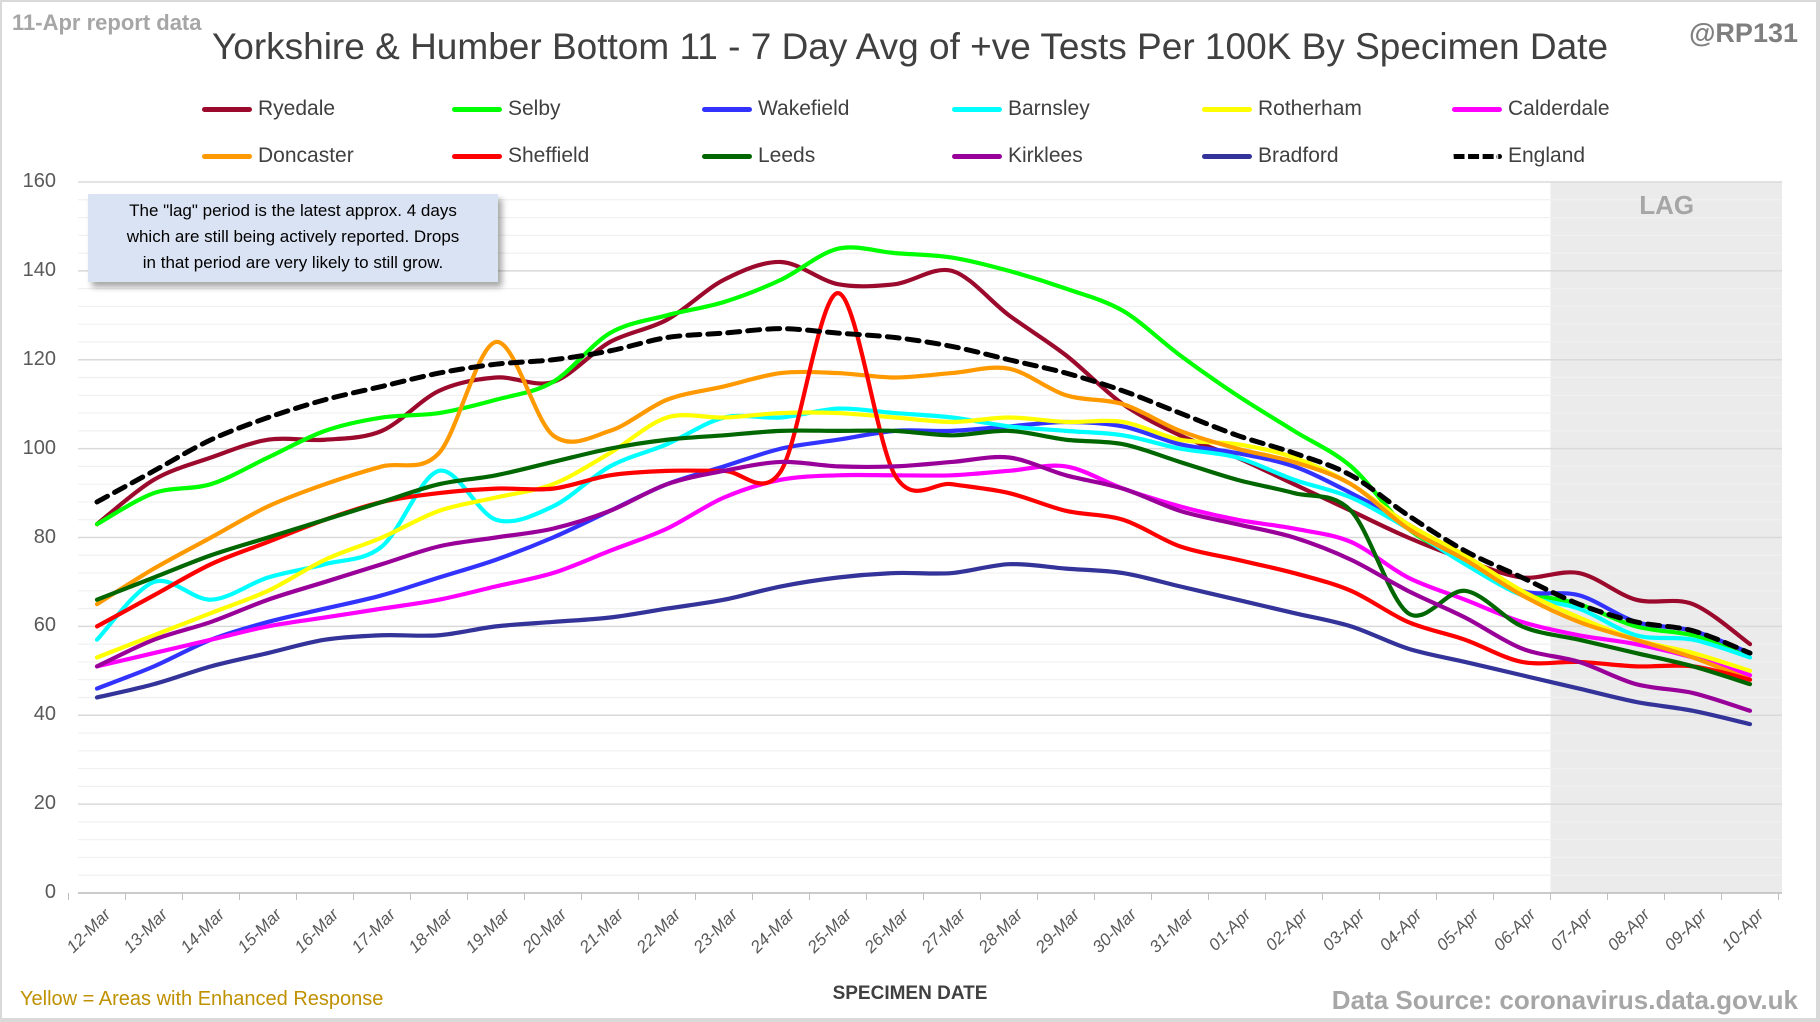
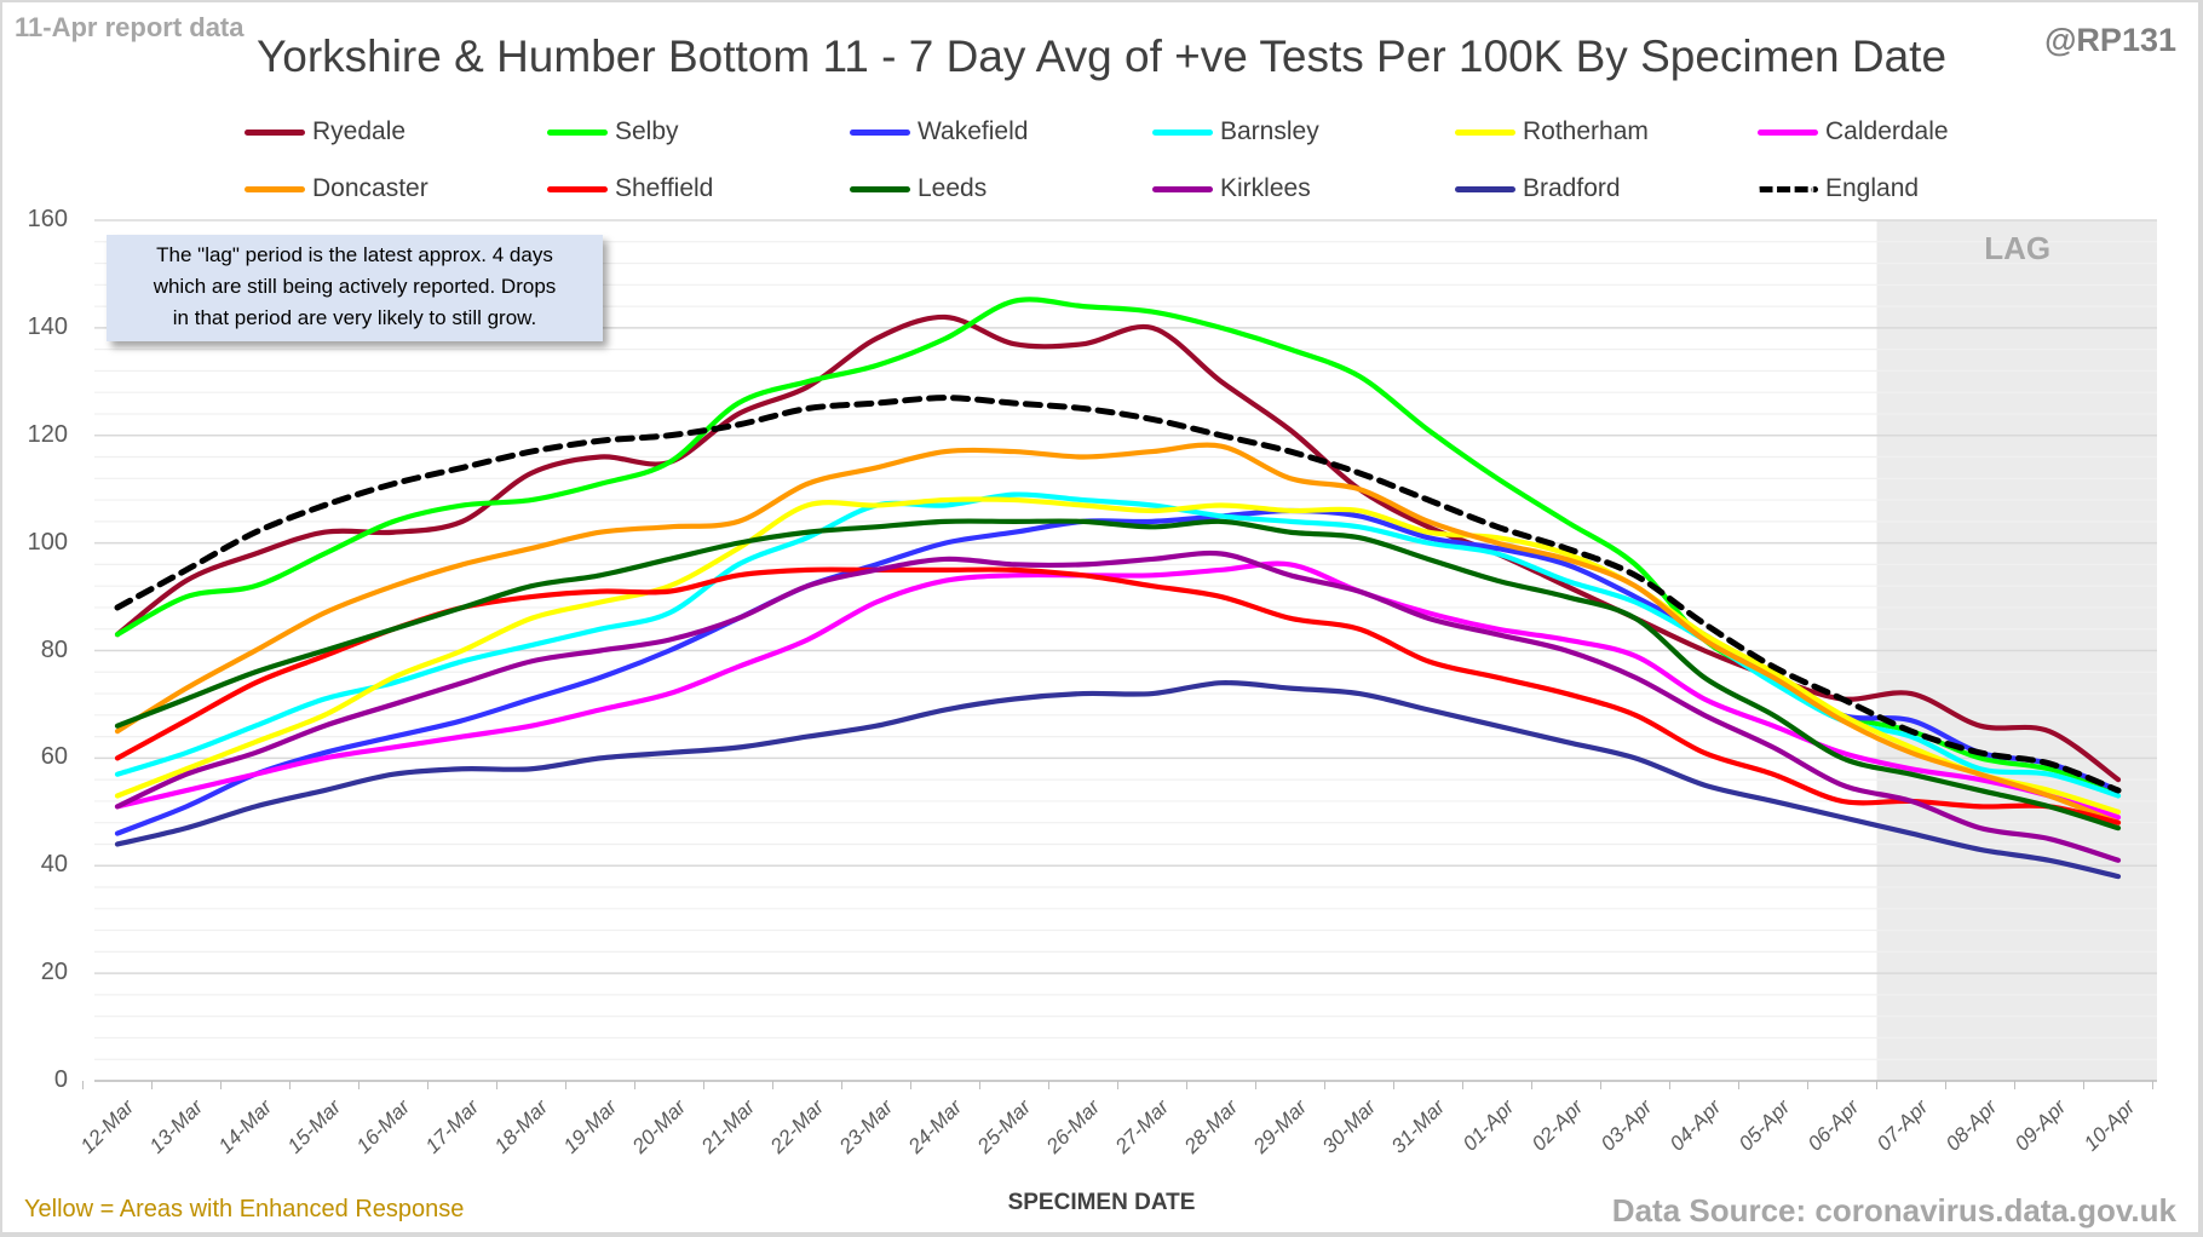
Barnsley/13-Mar: 70 -> 61
Barnsley/18-Mar: 95 -> 81
Doncaster/19-Mar: 124 -> 102
Sheffield/25-Mar: 135 -> 95
Leeds/04-Apr: 63 -> 75
